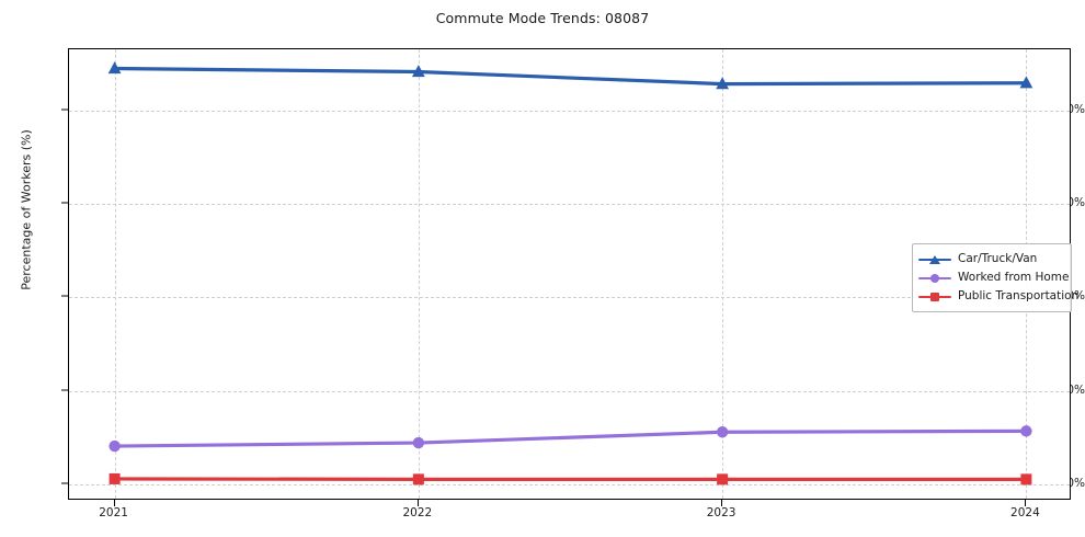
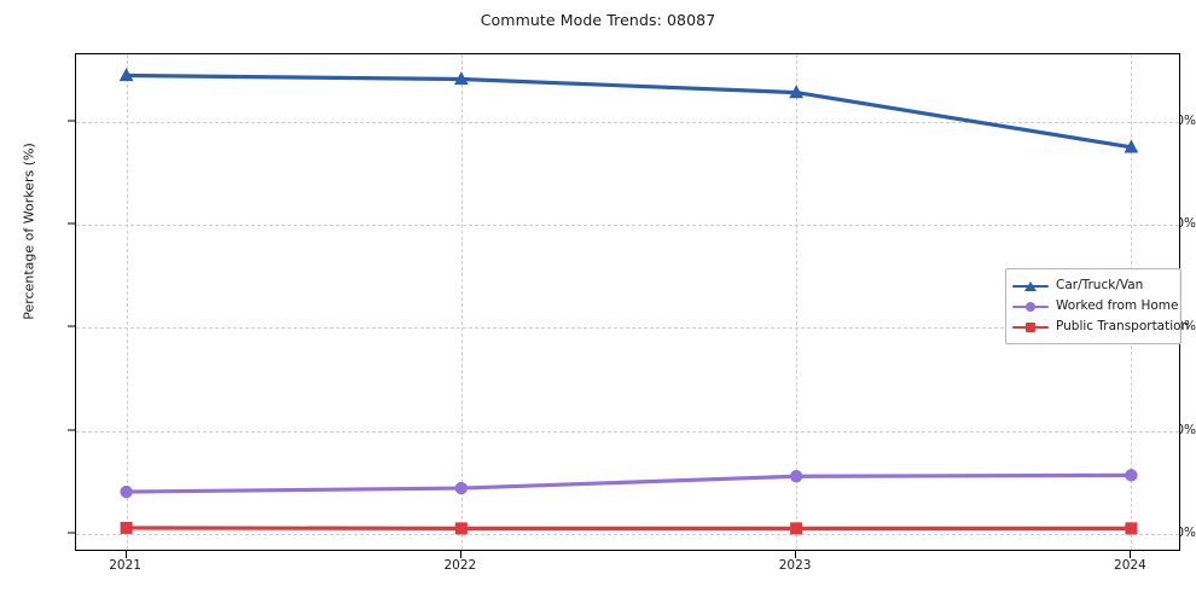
Car/Truck/Van/2024: 86% -> 75%
